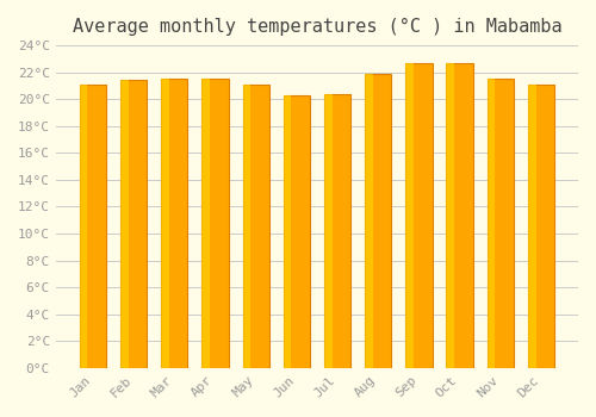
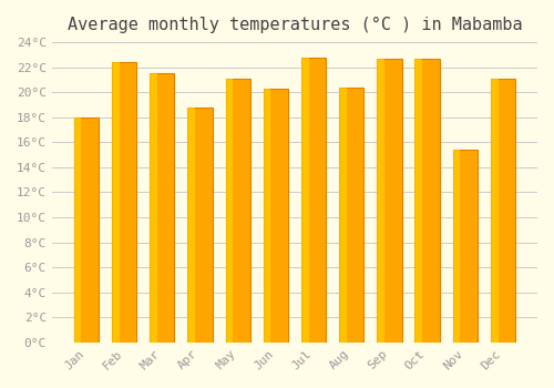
Jan: 21.1°C -> 18.0°C
Feb: 21.4°C -> 22.4°C
Apr: 21.5°C -> 18.8°C
Jul: 20.4°C -> 22.8°C
Aug: 21.9°C -> 20.4°C
Nov: 21.5°C -> 15.4°C
